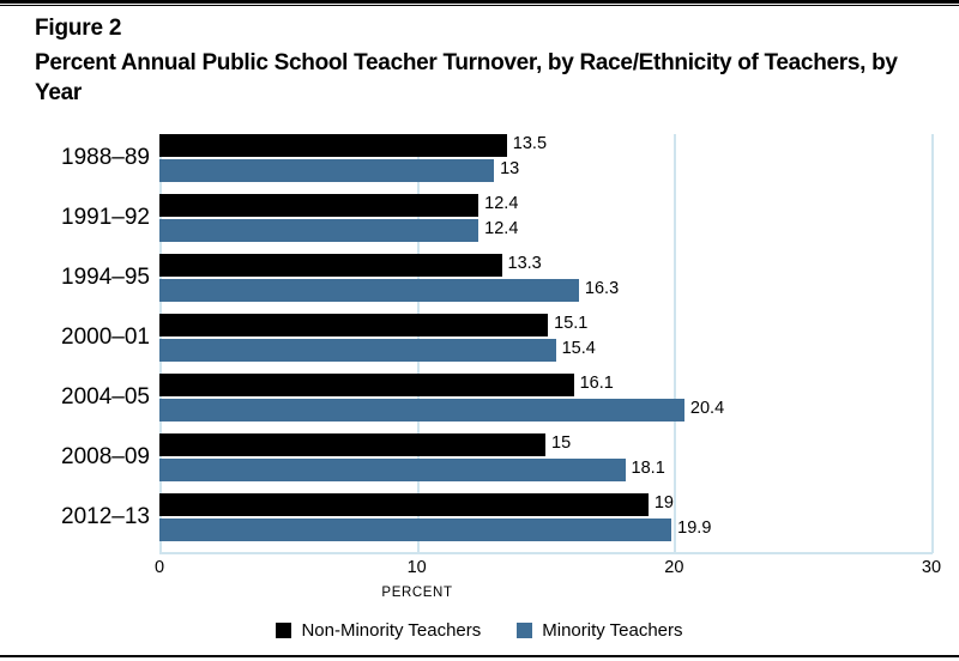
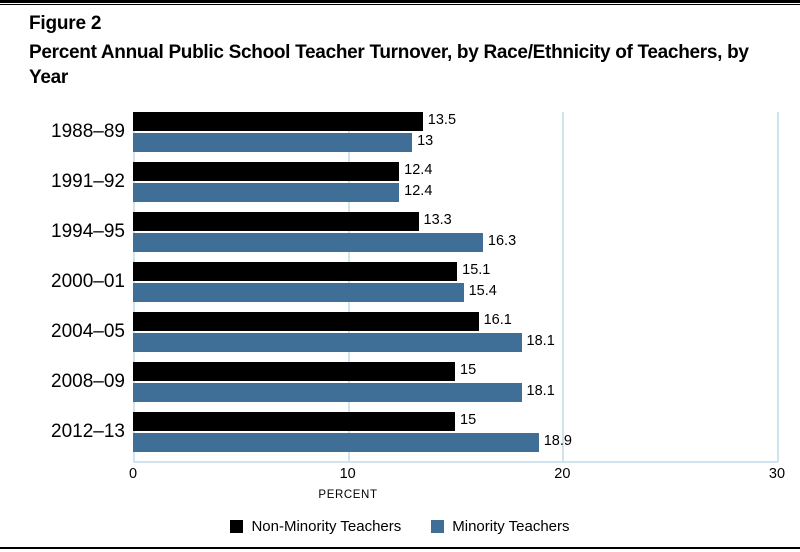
Minority Teachers/2004–05: 20.4 -> 18.1
Non-Minority Teachers/2012–13: 19 -> 15
Minority Teachers/2012–13: 19.9 -> 18.9
